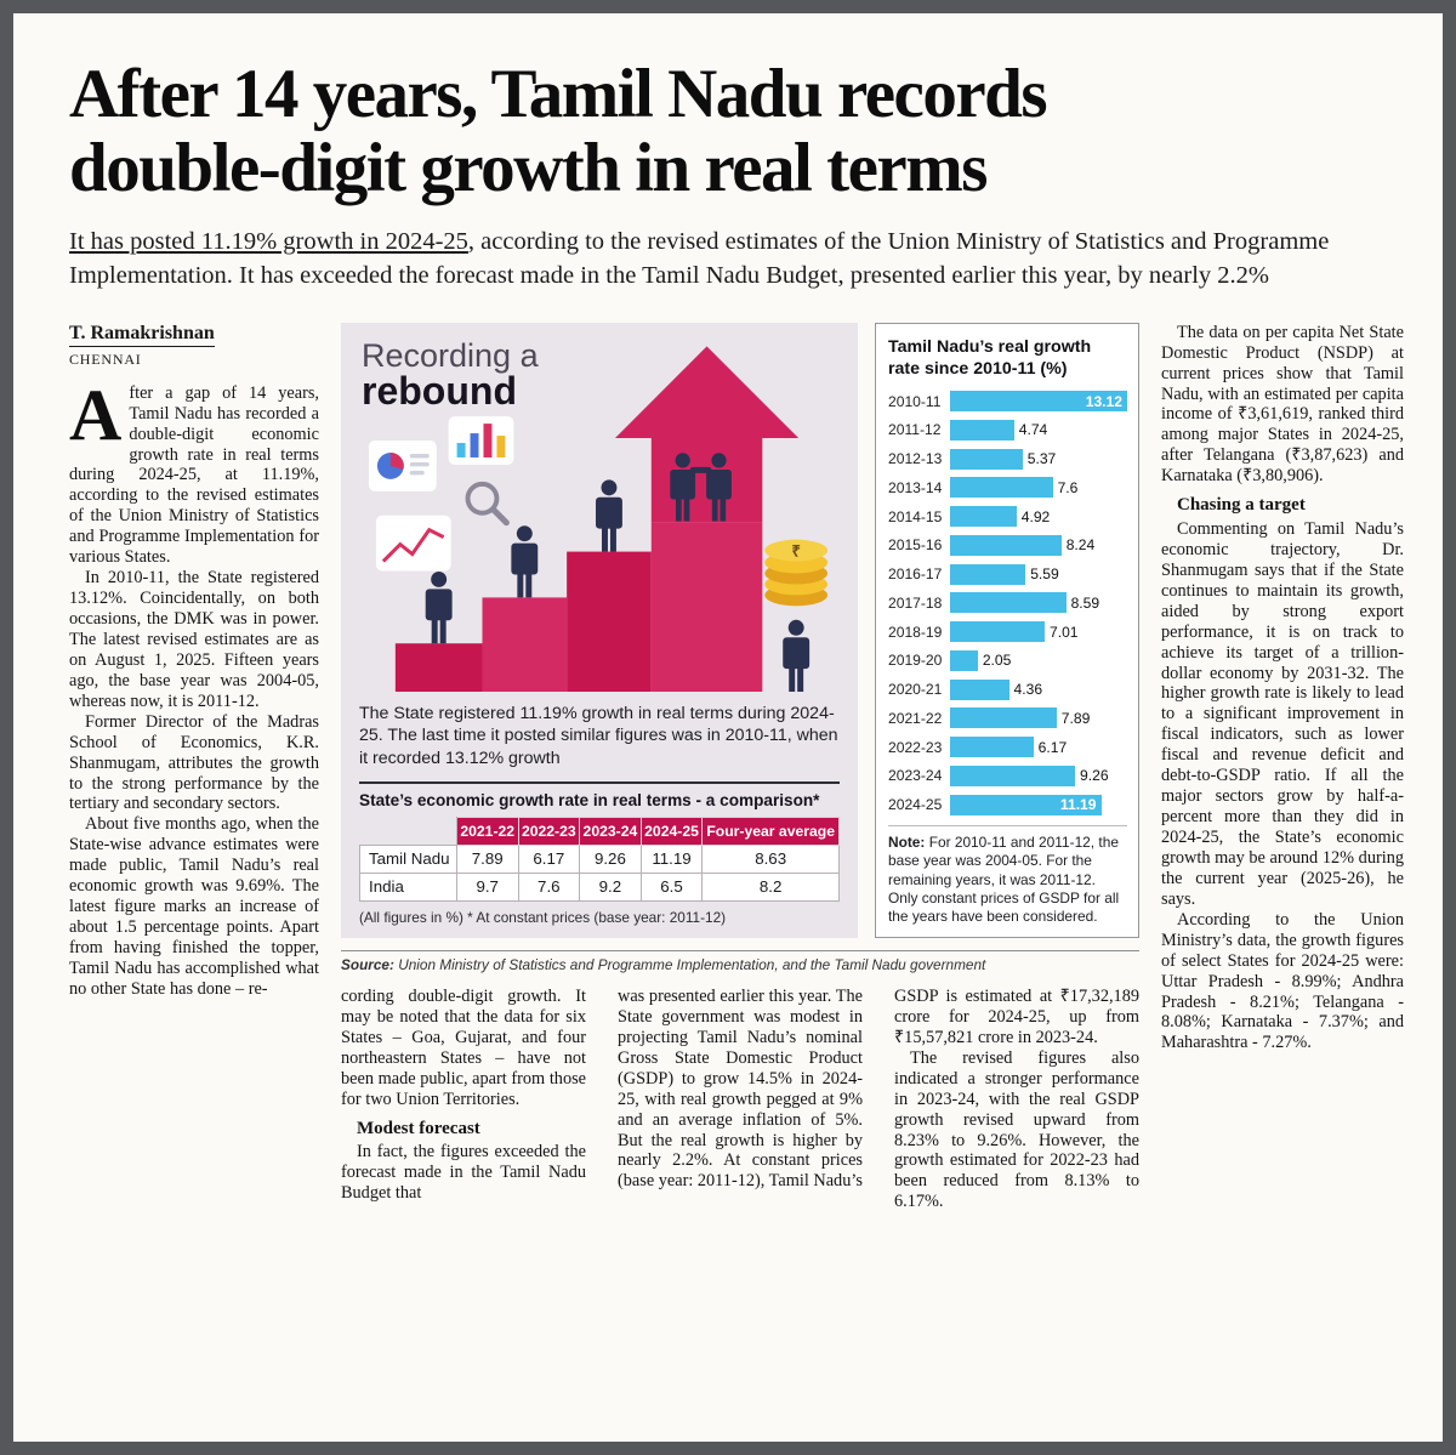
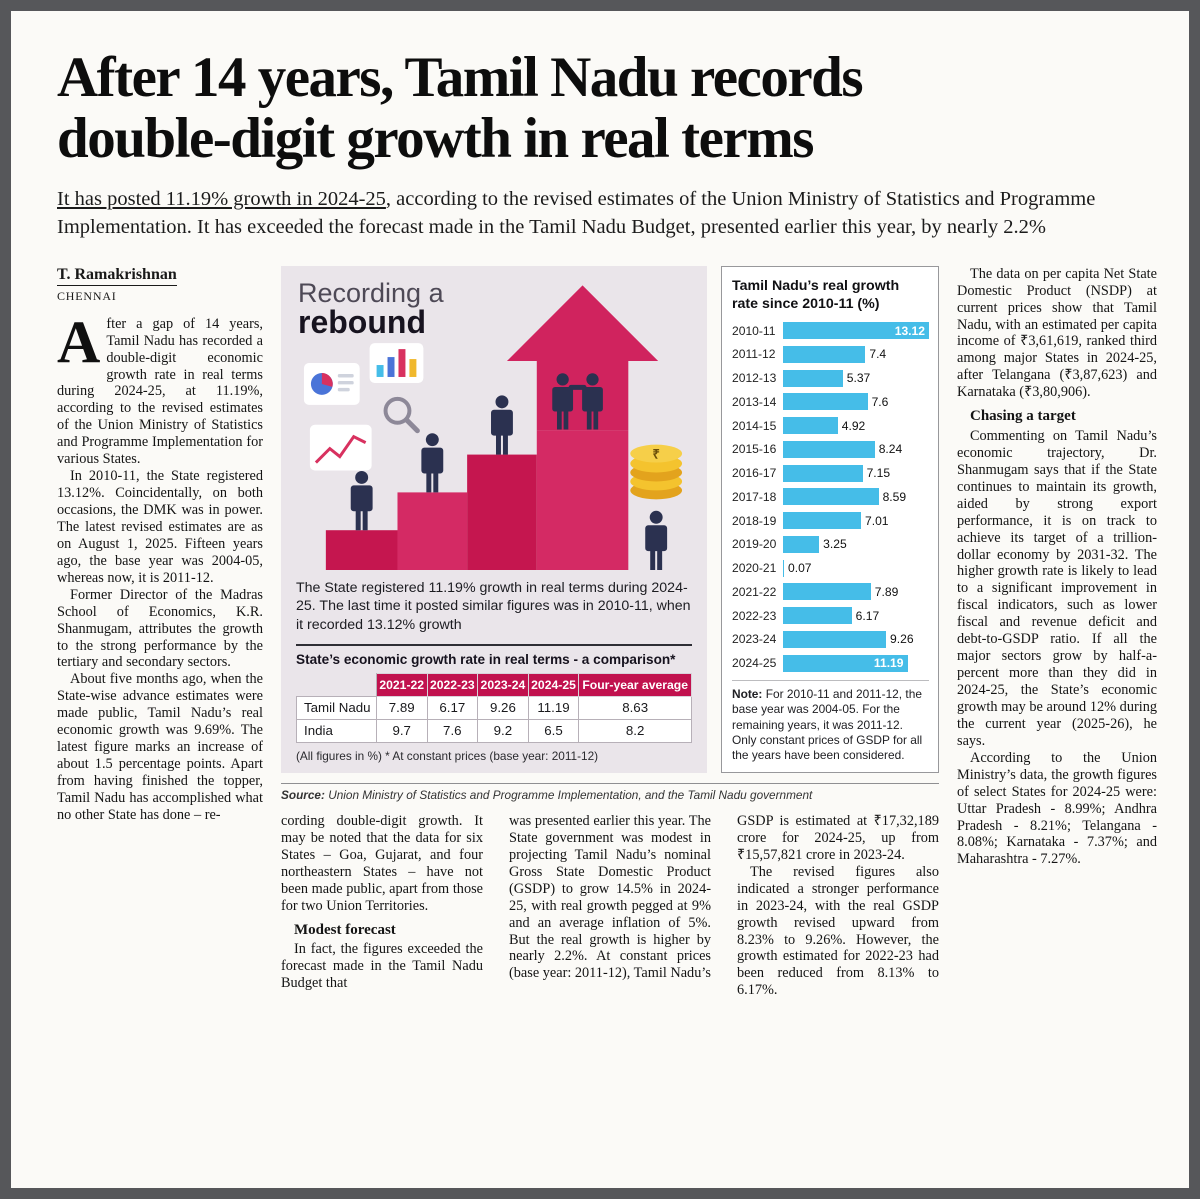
2011-12: 4.74 -> 7.4
2016-17: 5.59 -> 7.15
2019-20: 2.05 -> 3.25
2020-21: 4.36 -> 0.07
